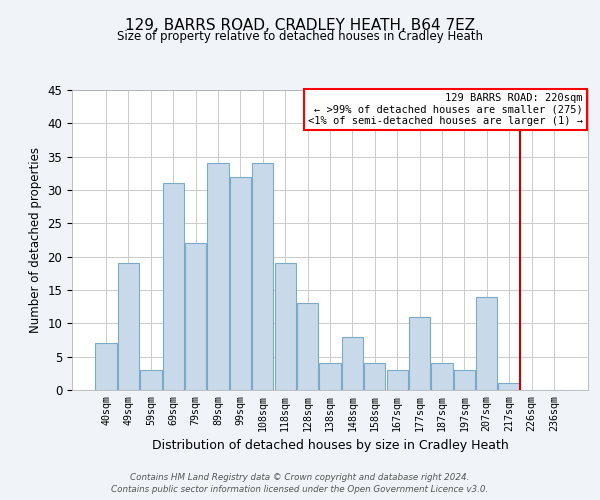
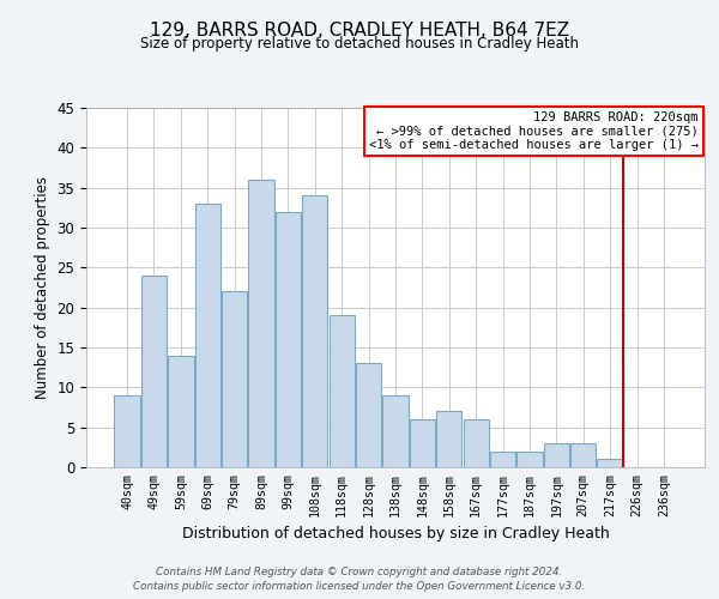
40sqm: 7 -> 9
49sqm: 19 -> 24
59sqm: 3 -> 14
69sqm: 31 -> 33
89sqm: 34 -> 36
138sqm: 4 -> 9
148sqm: 8 -> 6
158sqm: 4 -> 7
167sqm: 3 -> 6
177sqm: 11 -> 2
187sqm: 4 -> 2
207sqm: 14 -> 3
